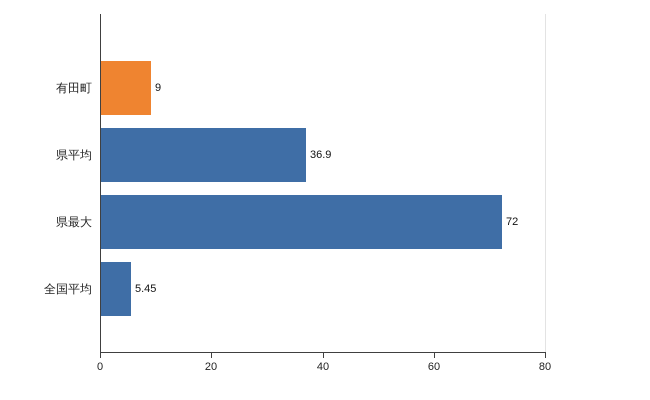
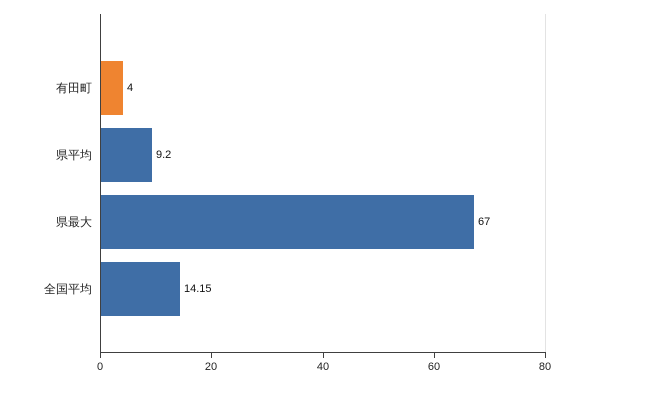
有田町: 9 -> 4
県平均: 36.9 -> 9.2
県最大: 72 -> 67
全国平均: 5.45 -> 14.15
